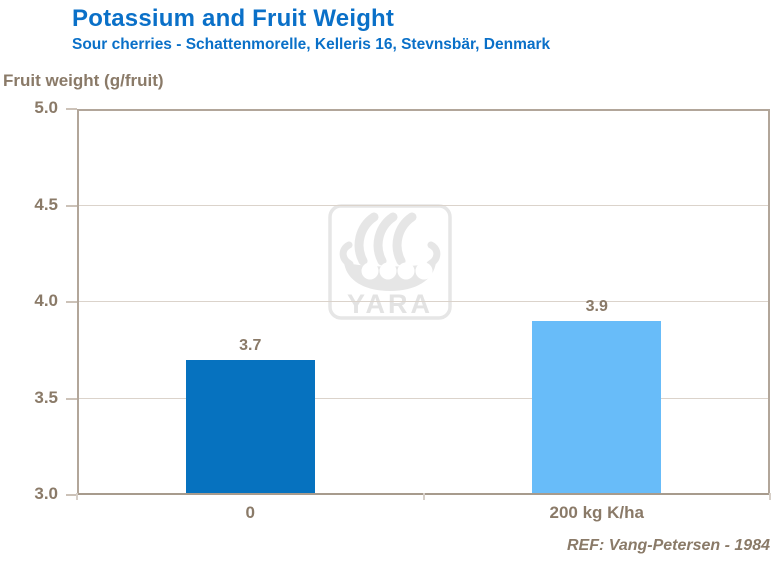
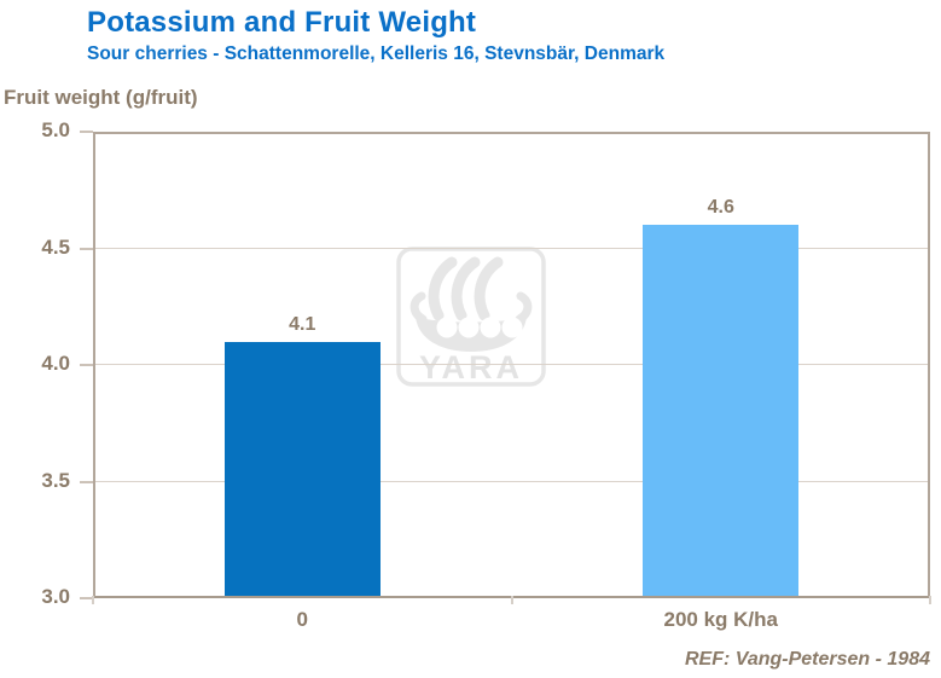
0: 3.7 -> 4.1
200 kg K/ha: 3.9 -> 4.6
